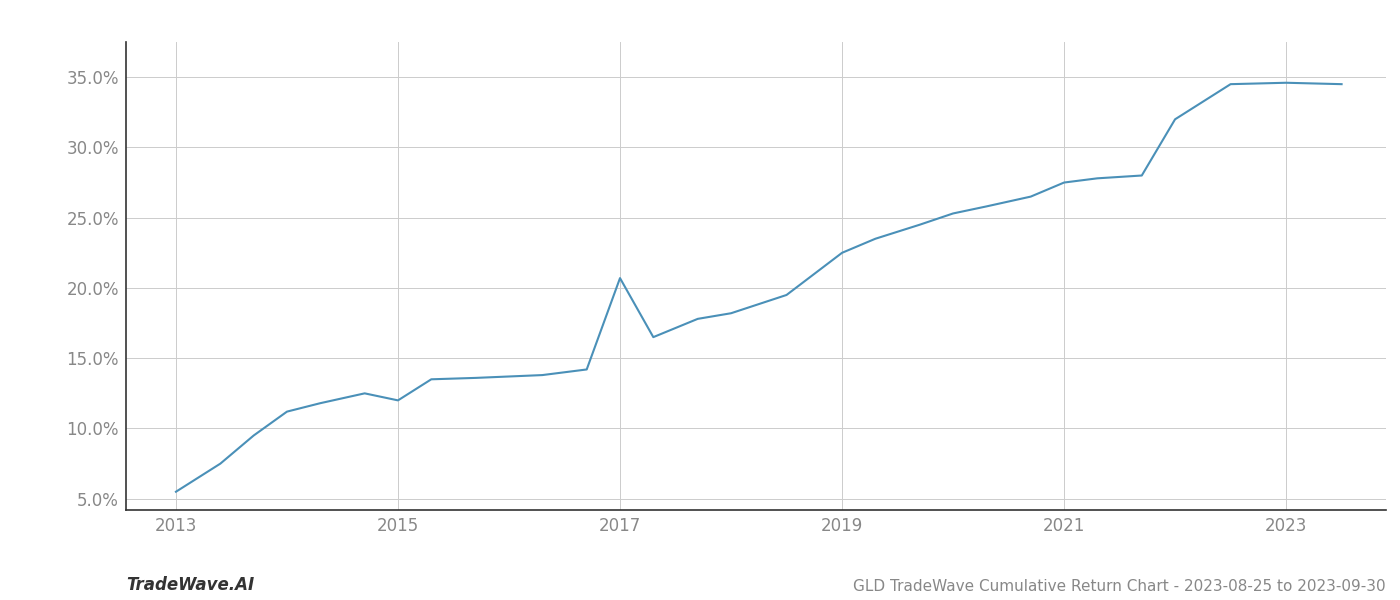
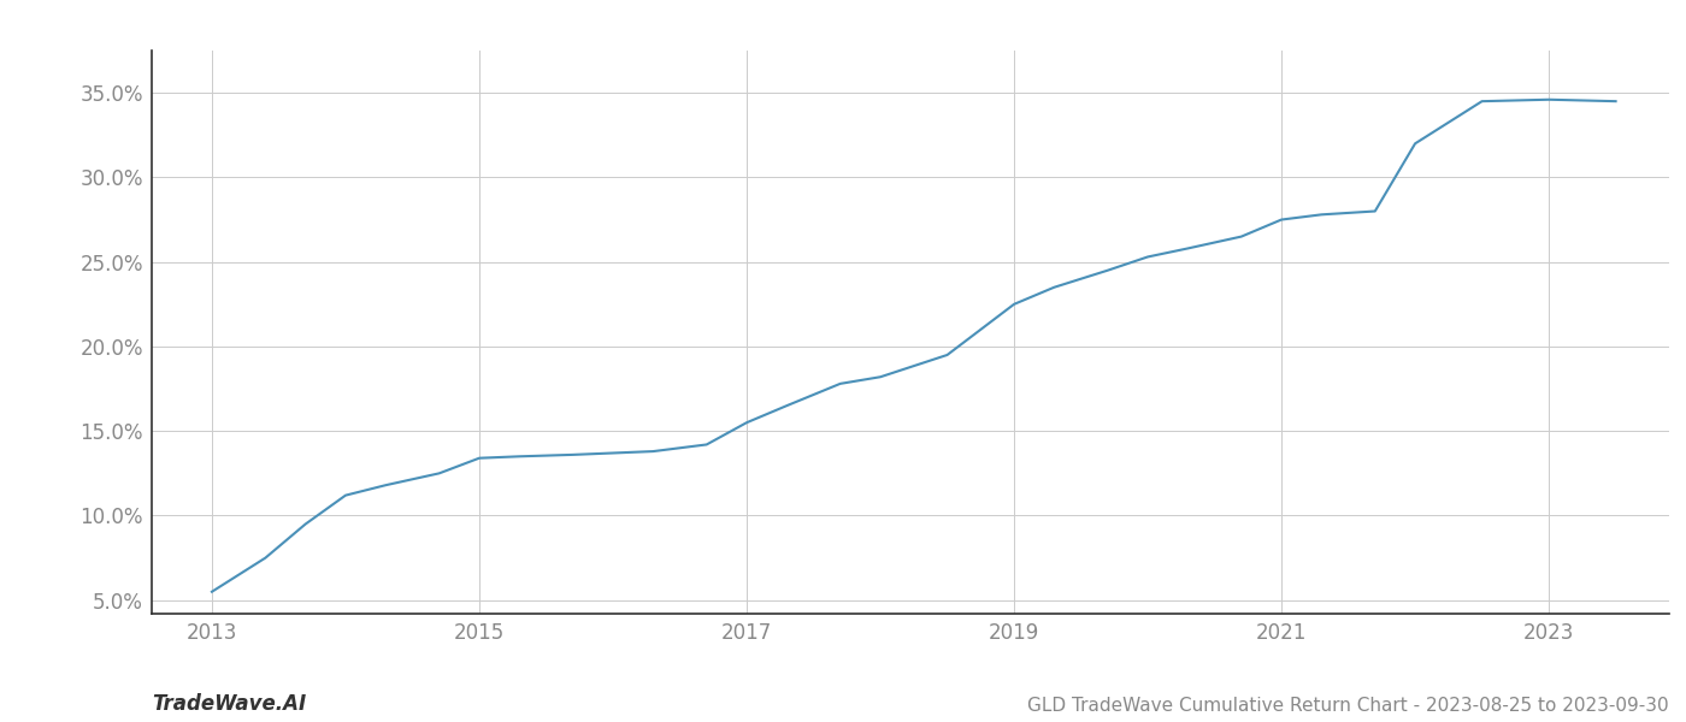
2015: 12.0% -> 13.4%
2017: 20.7% -> 15.5%
